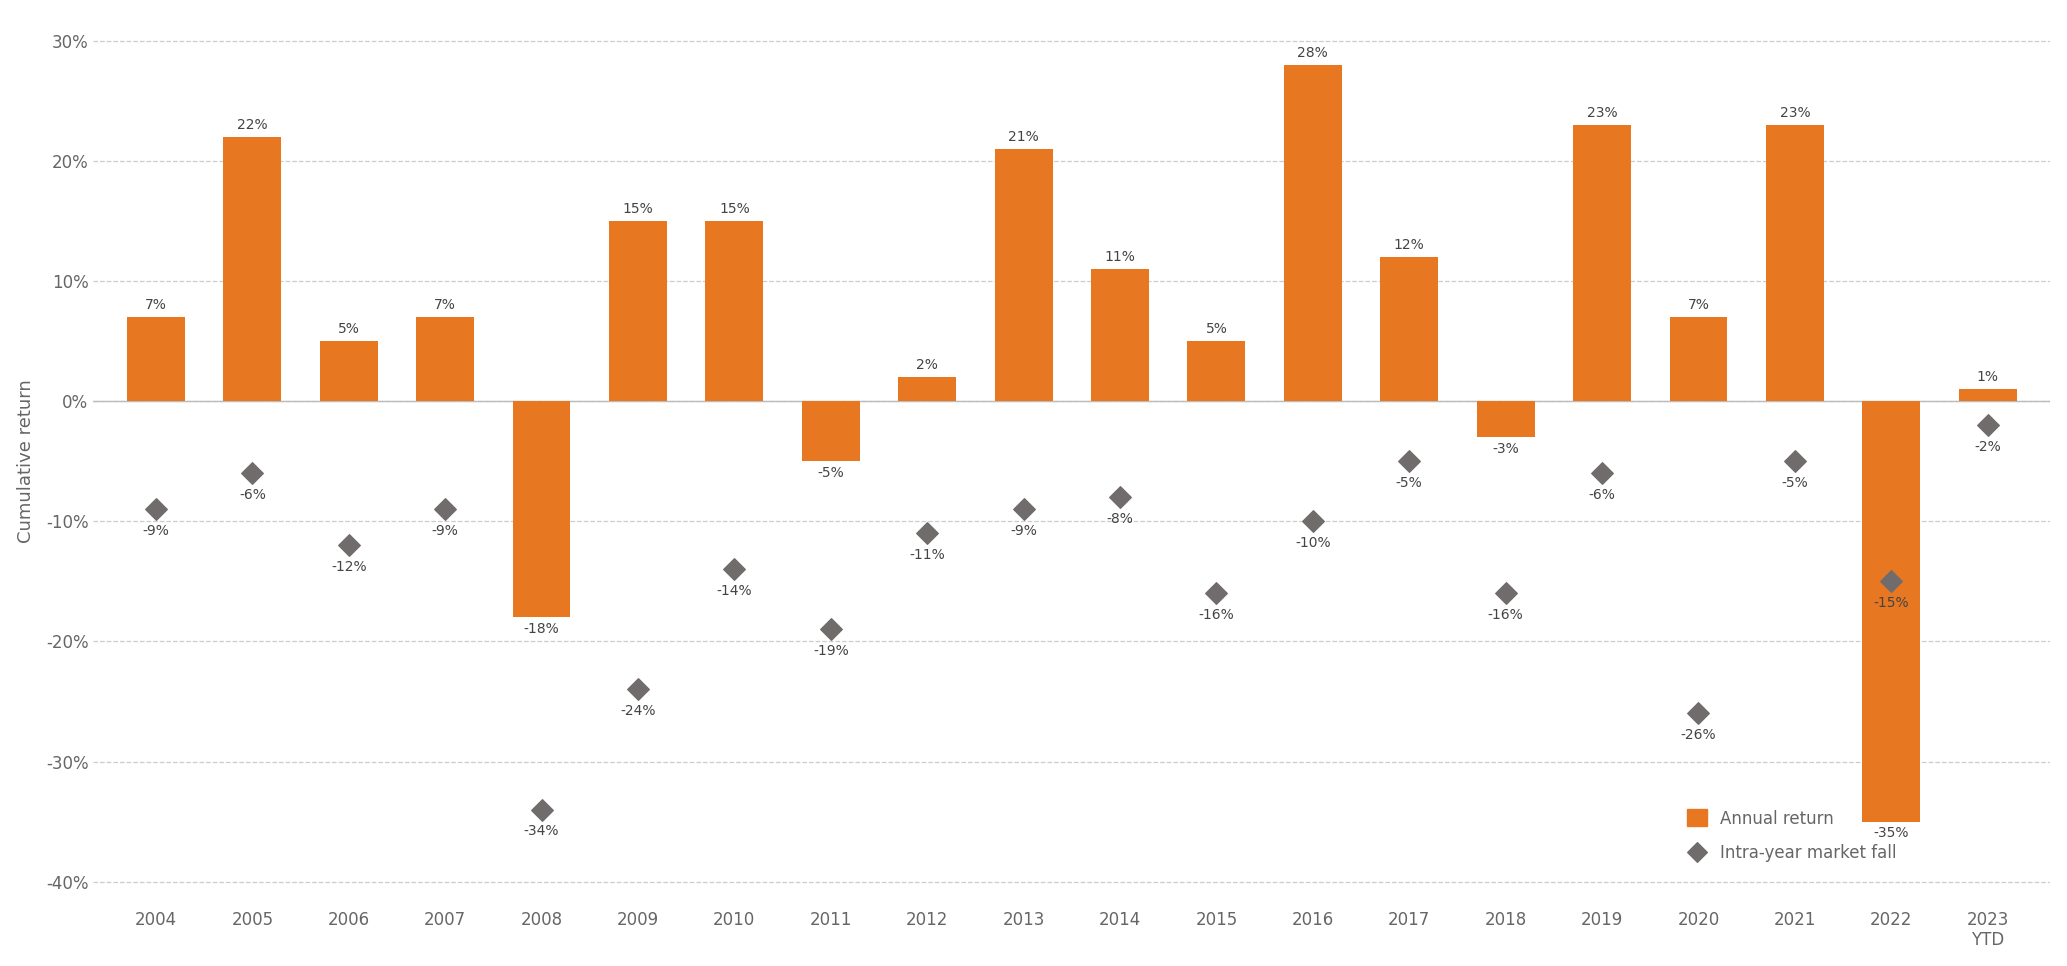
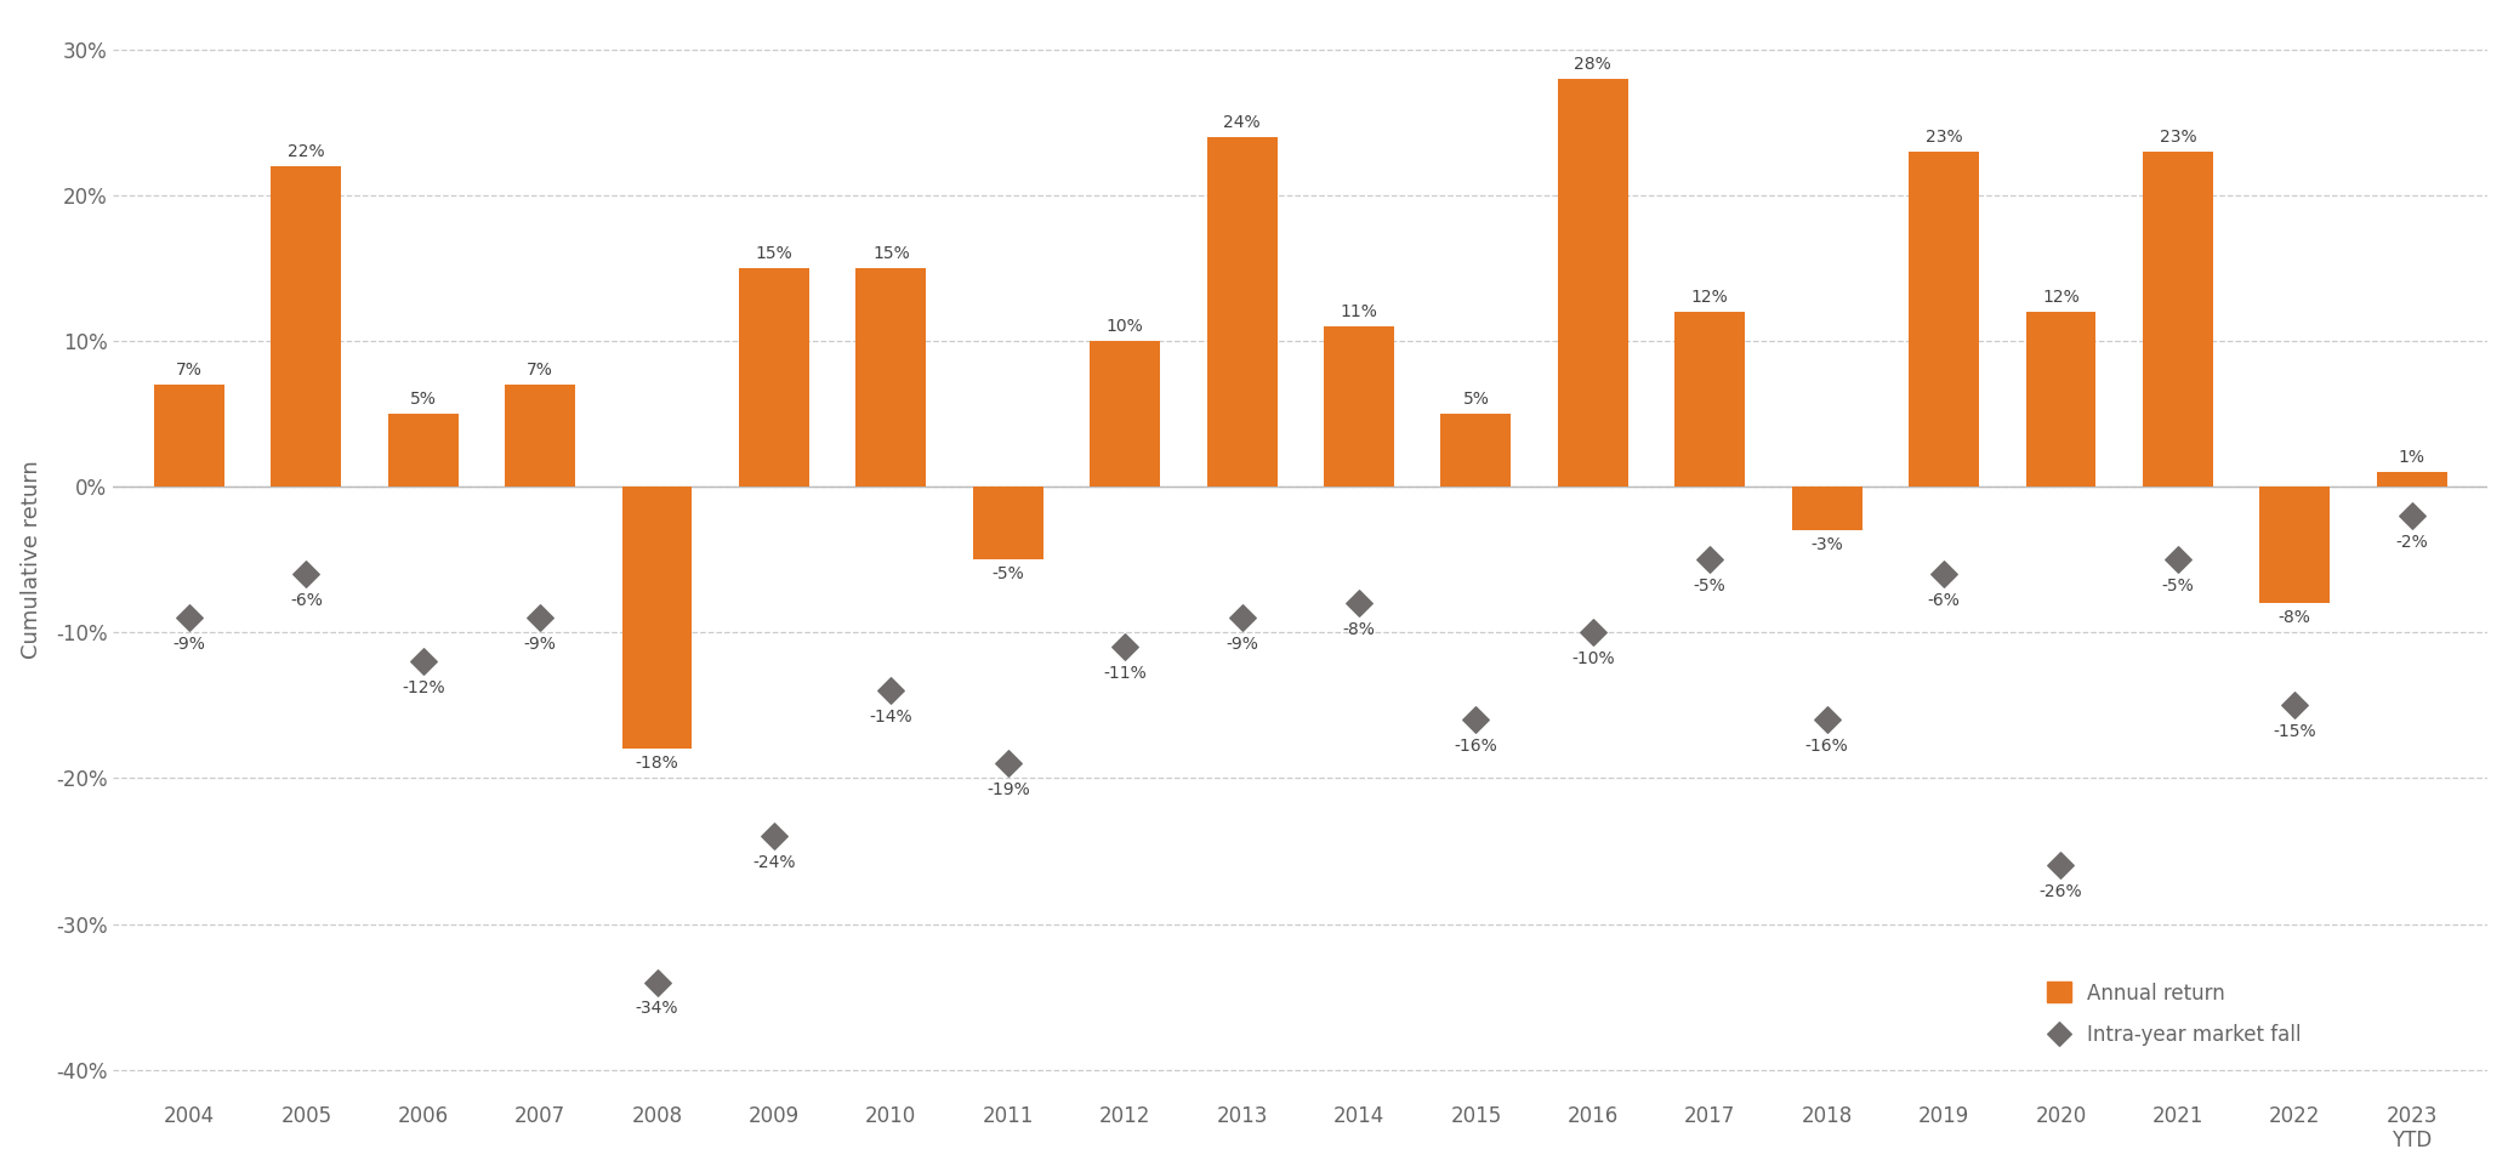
Annual return/2012: 2% -> 10%
Annual return/2013: 21% -> 24%
Annual return/2020: 7% -> 12%
Annual return/2022: -35% -> -8%
